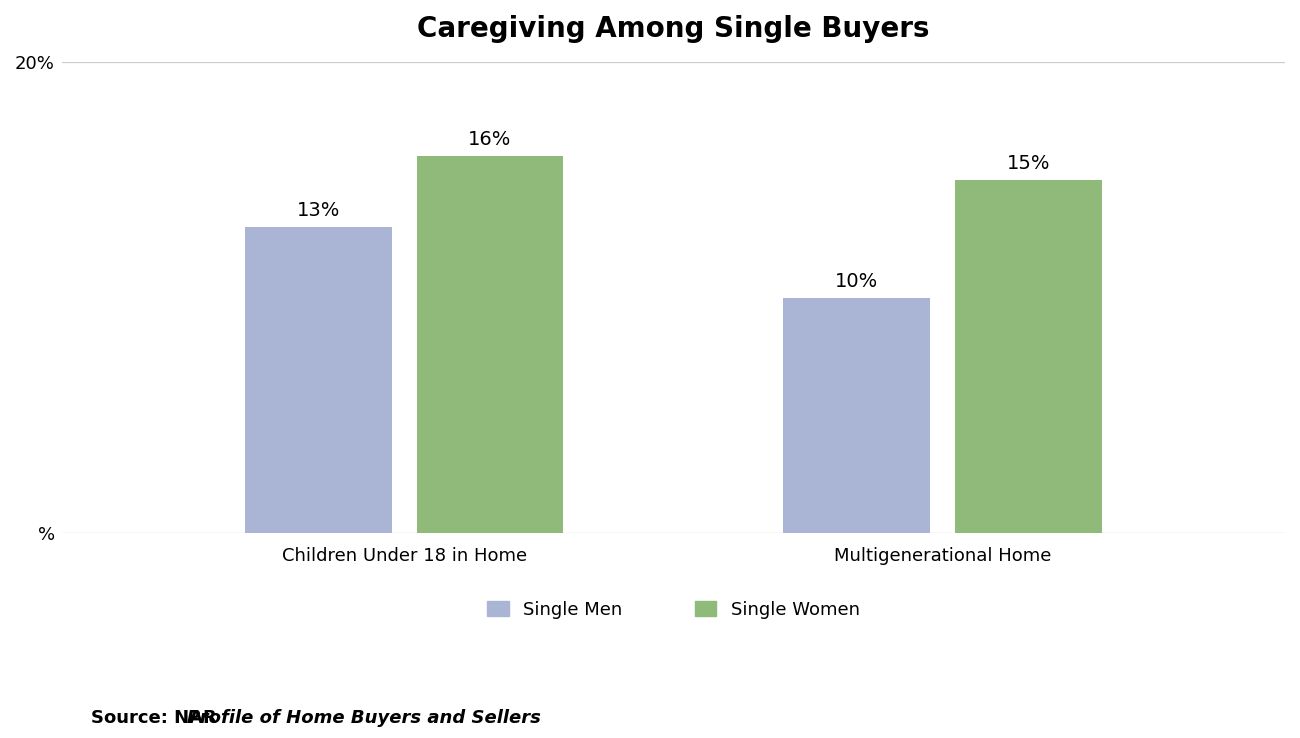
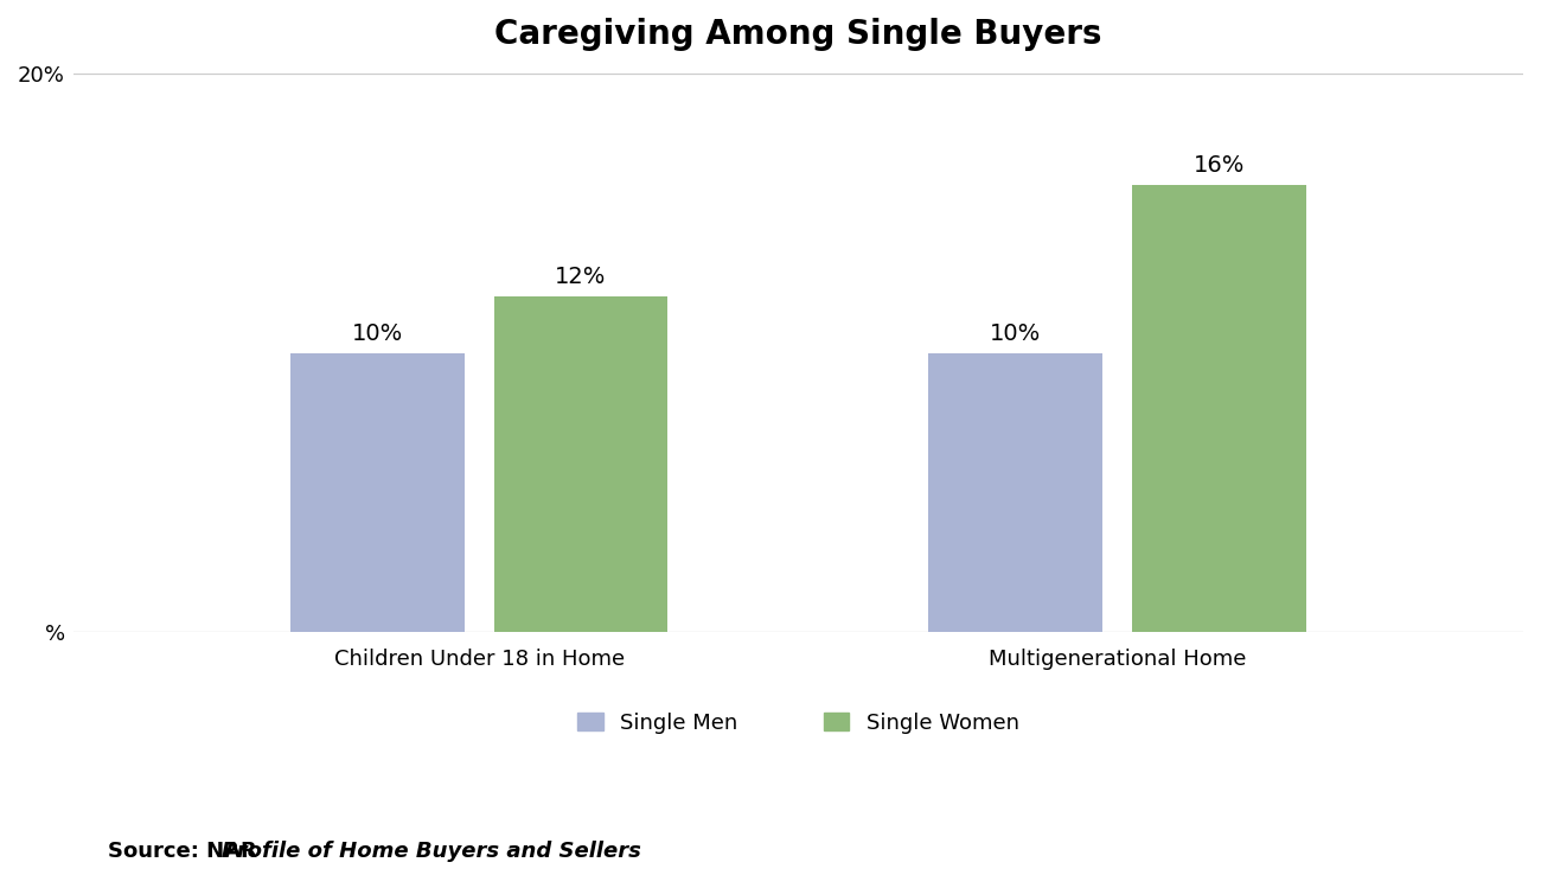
Single Men/Children Under 18 in Home: 13% -> 10%
Single Women/Children Under 18 in Home: 16% -> 12%
Single Women/Multigenerational Home: 15% -> 16%
